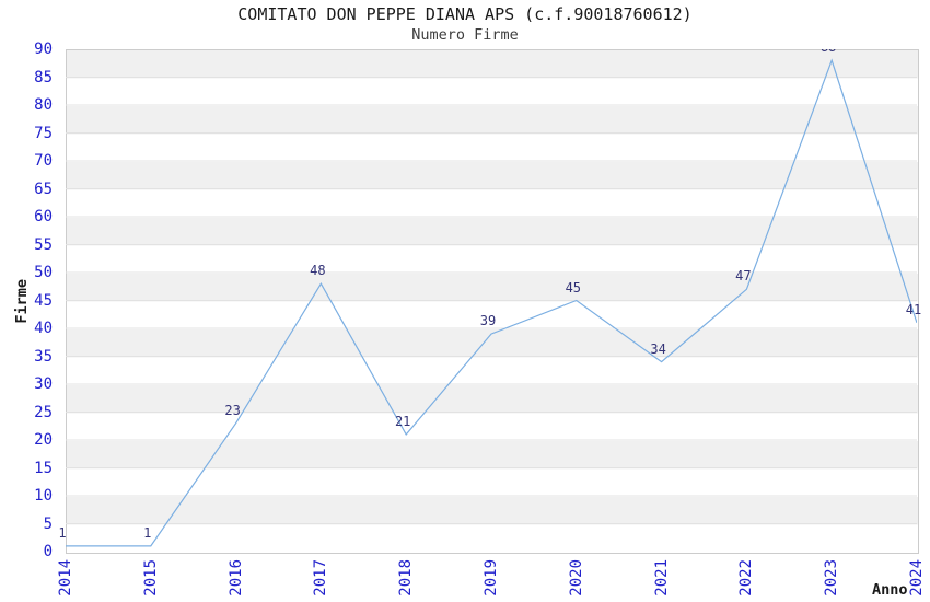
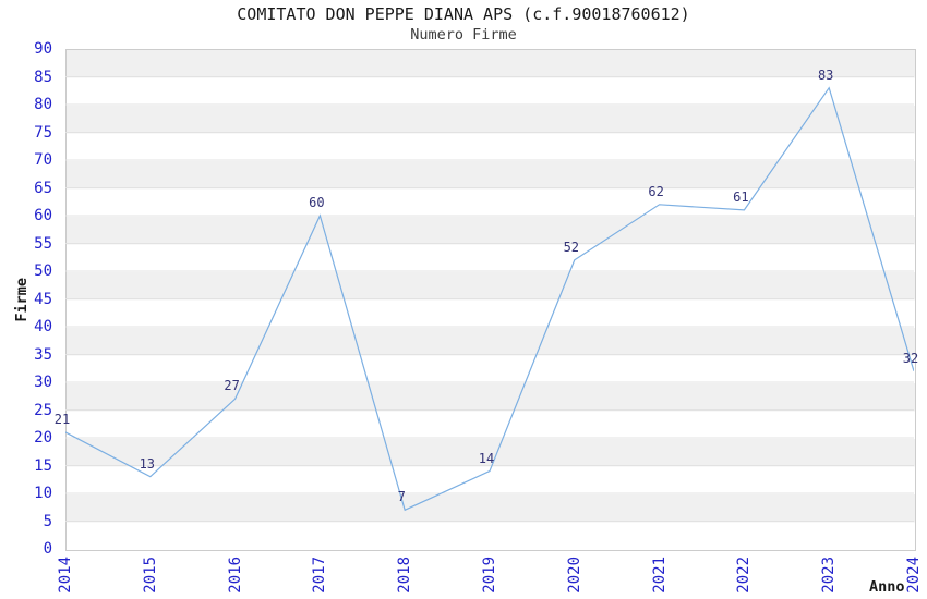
2014: 1 -> 21
2015: 1 -> 13
2016: 23 -> 27
2017: 48 -> 60
2018: 21 -> 7
2019: 39 -> 14
2020: 45 -> 52
2021: 34 -> 62
2022: 47 -> 61
2023: 88 -> 83
2024: 41 -> 32
